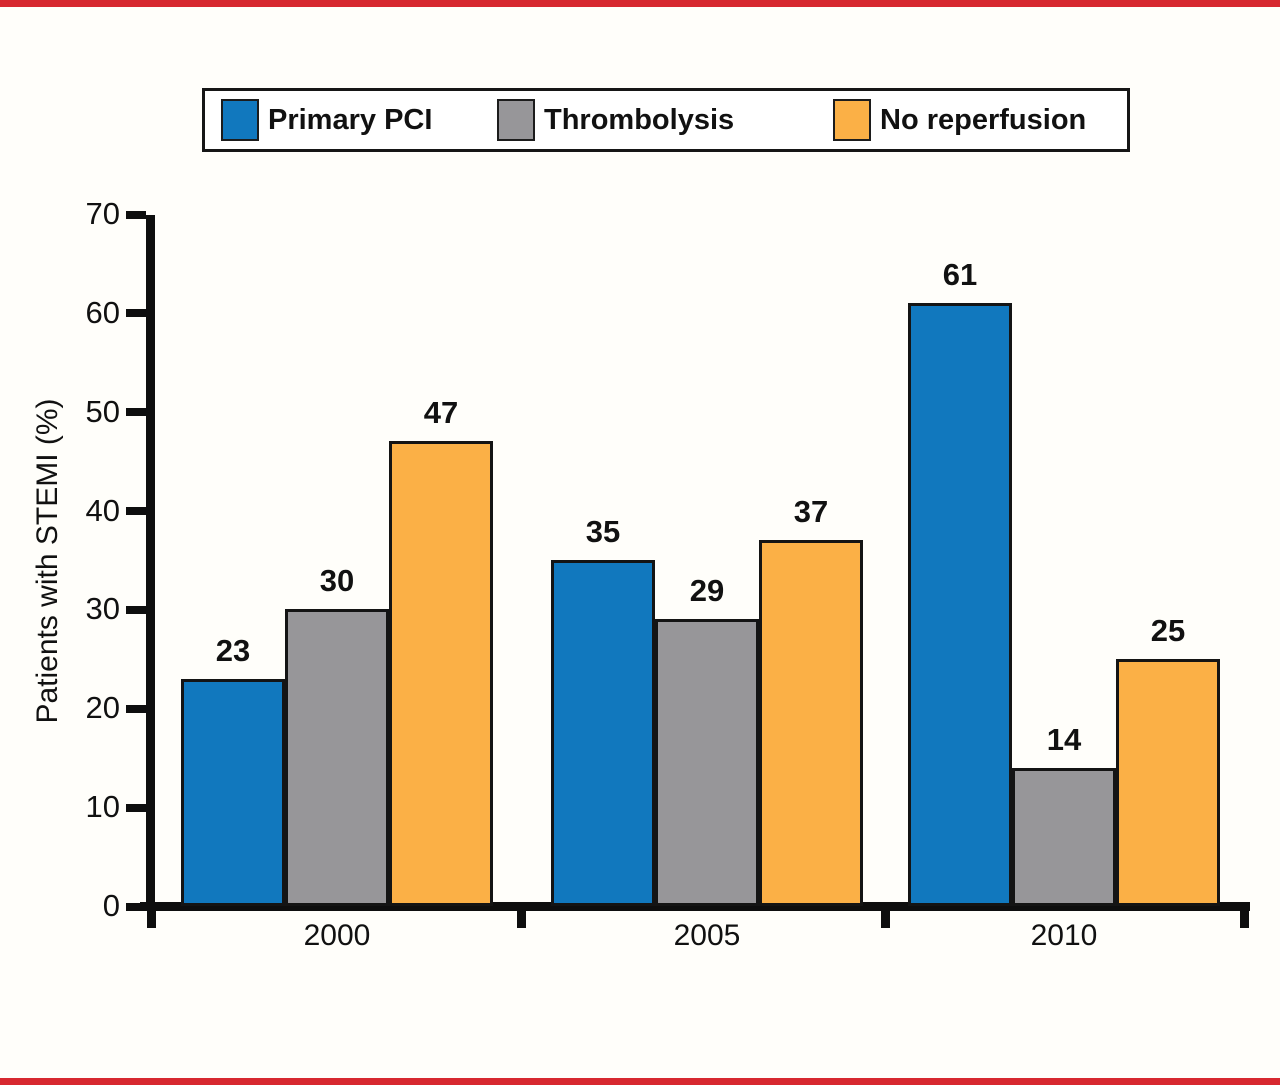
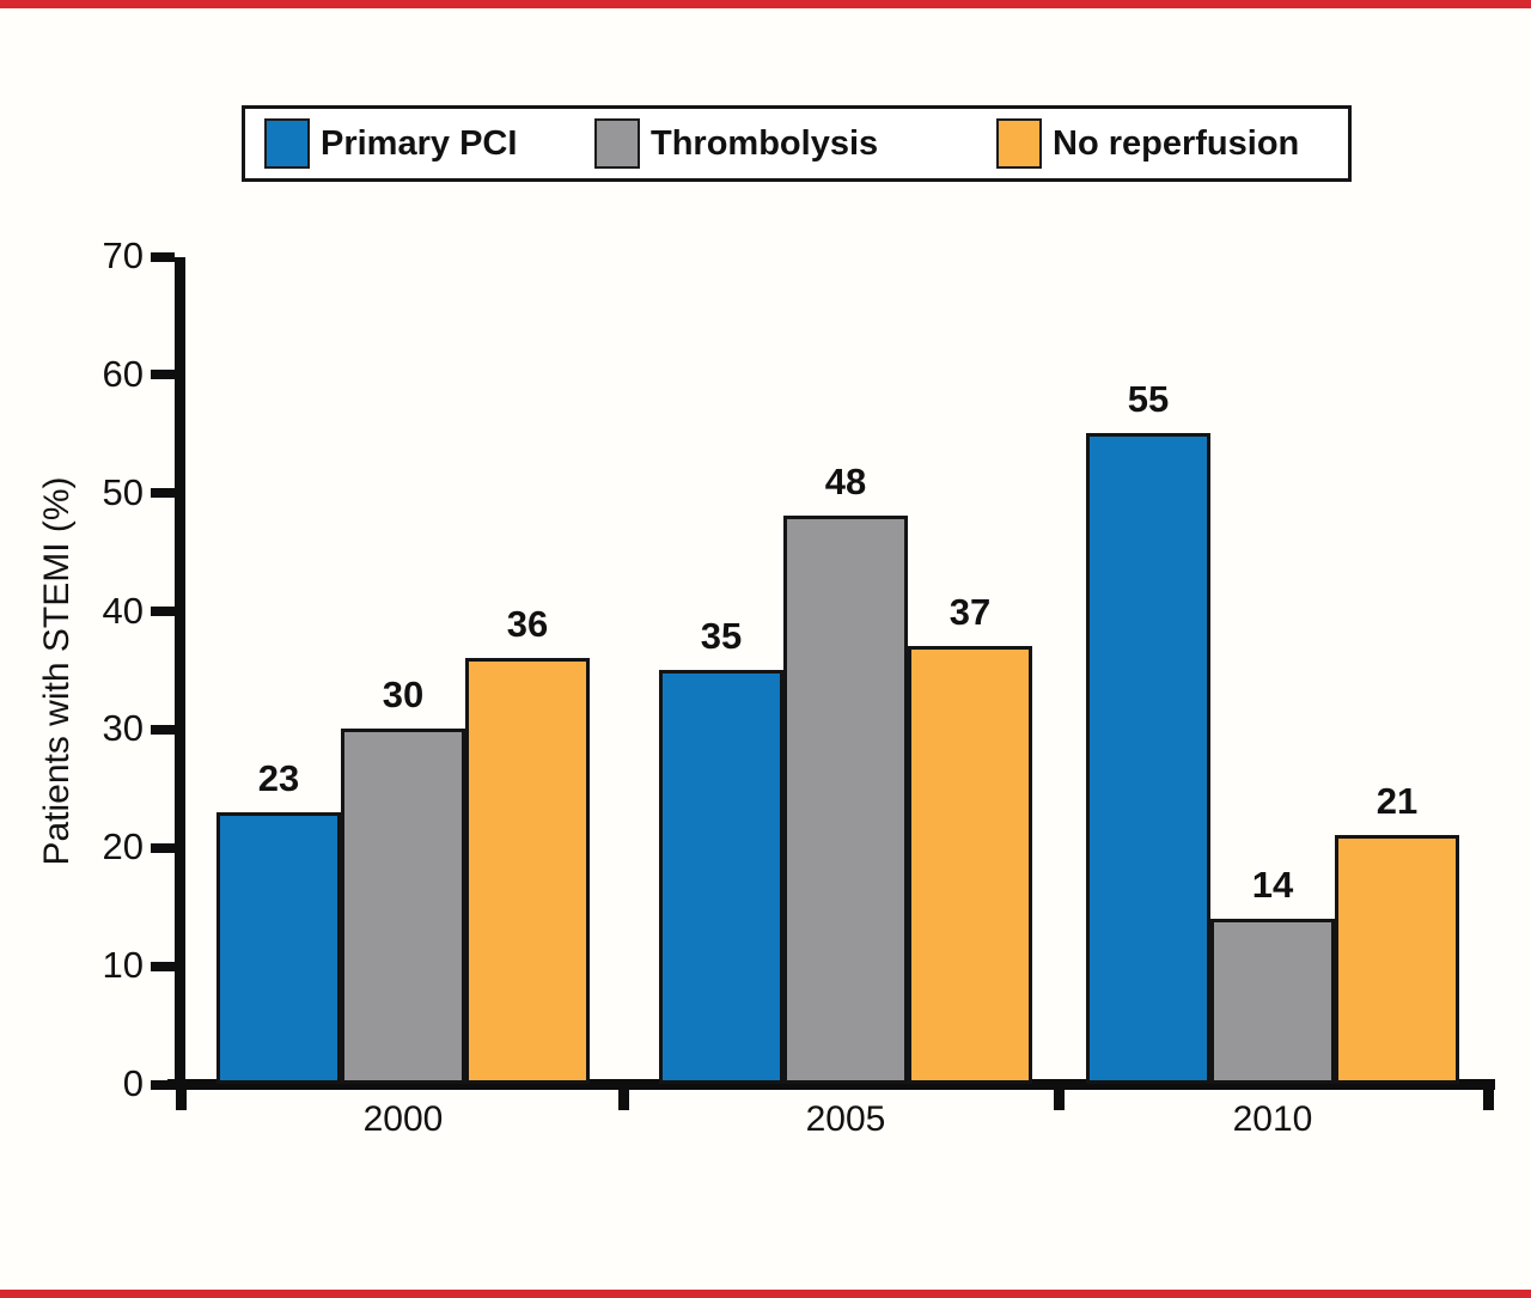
No reperfusion/2000: 47 -> 36
Thrombolysis/2005: 29 -> 48
Primary PCI/2010: 61 -> 55
No reperfusion/2010: 25 -> 21
